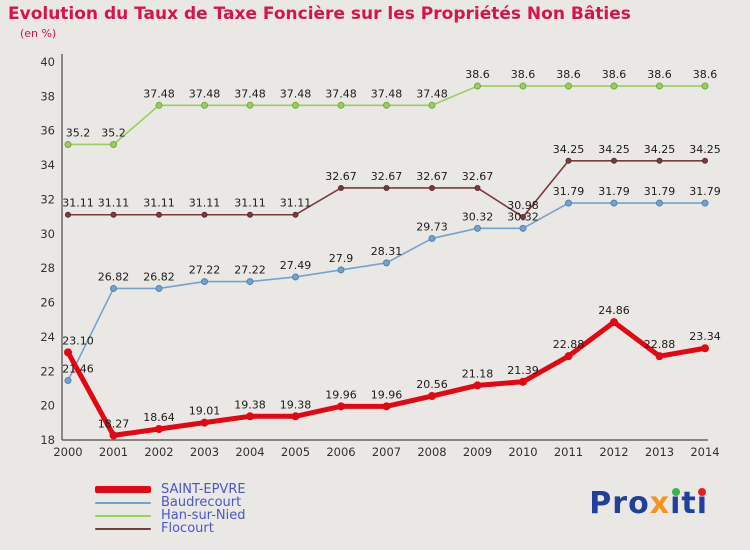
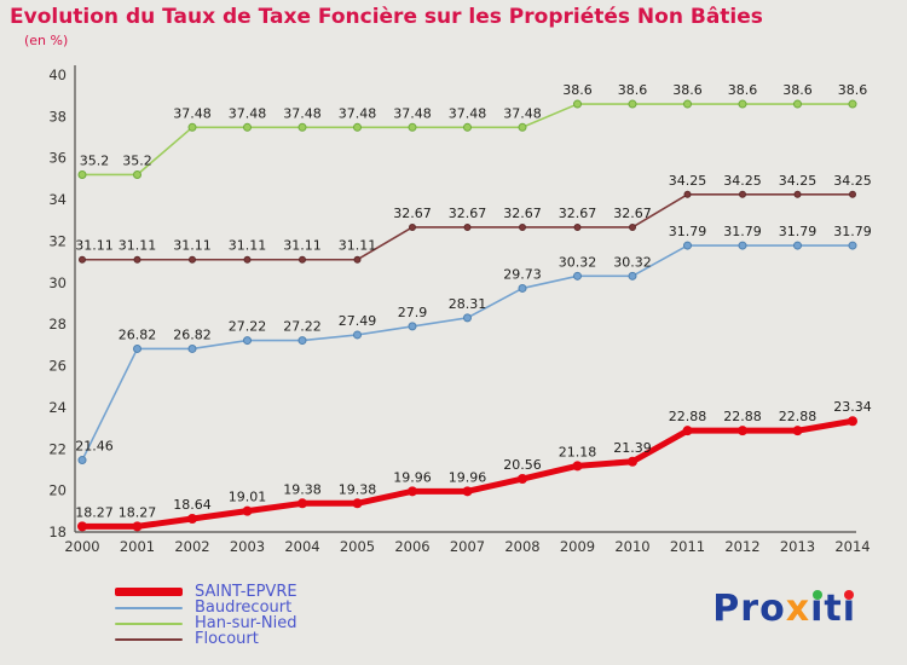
SAINT-EPVRE/2000: 23.10 -> 18.27
Flocourt/2010: 30.98 -> 32.67
SAINT-EPVRE/2012: 24.86 -> 22.88
